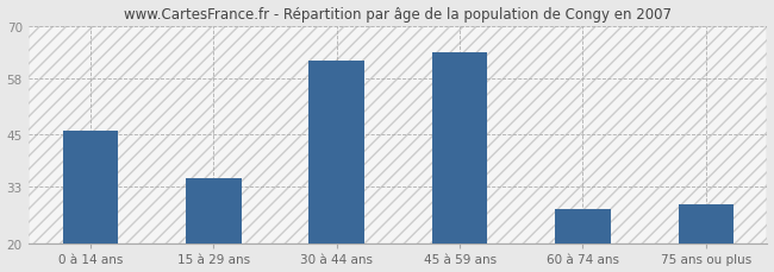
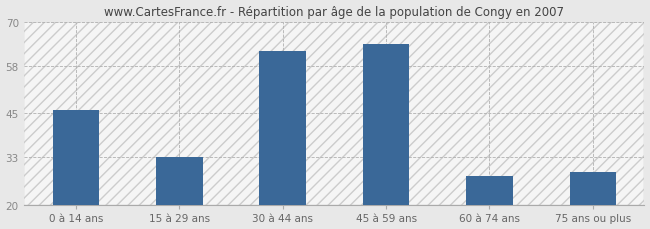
15 à 29 ans: 35 -> 33
